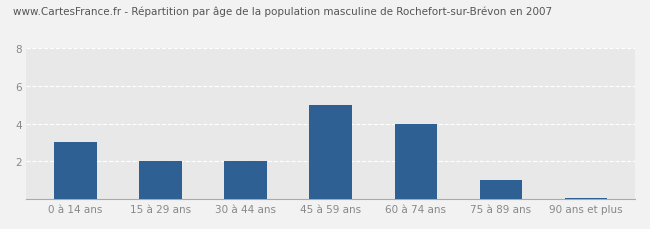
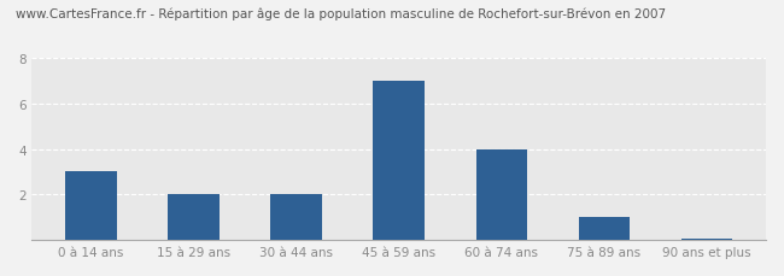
45 à 59 ans: 5.0 -> 7.0
